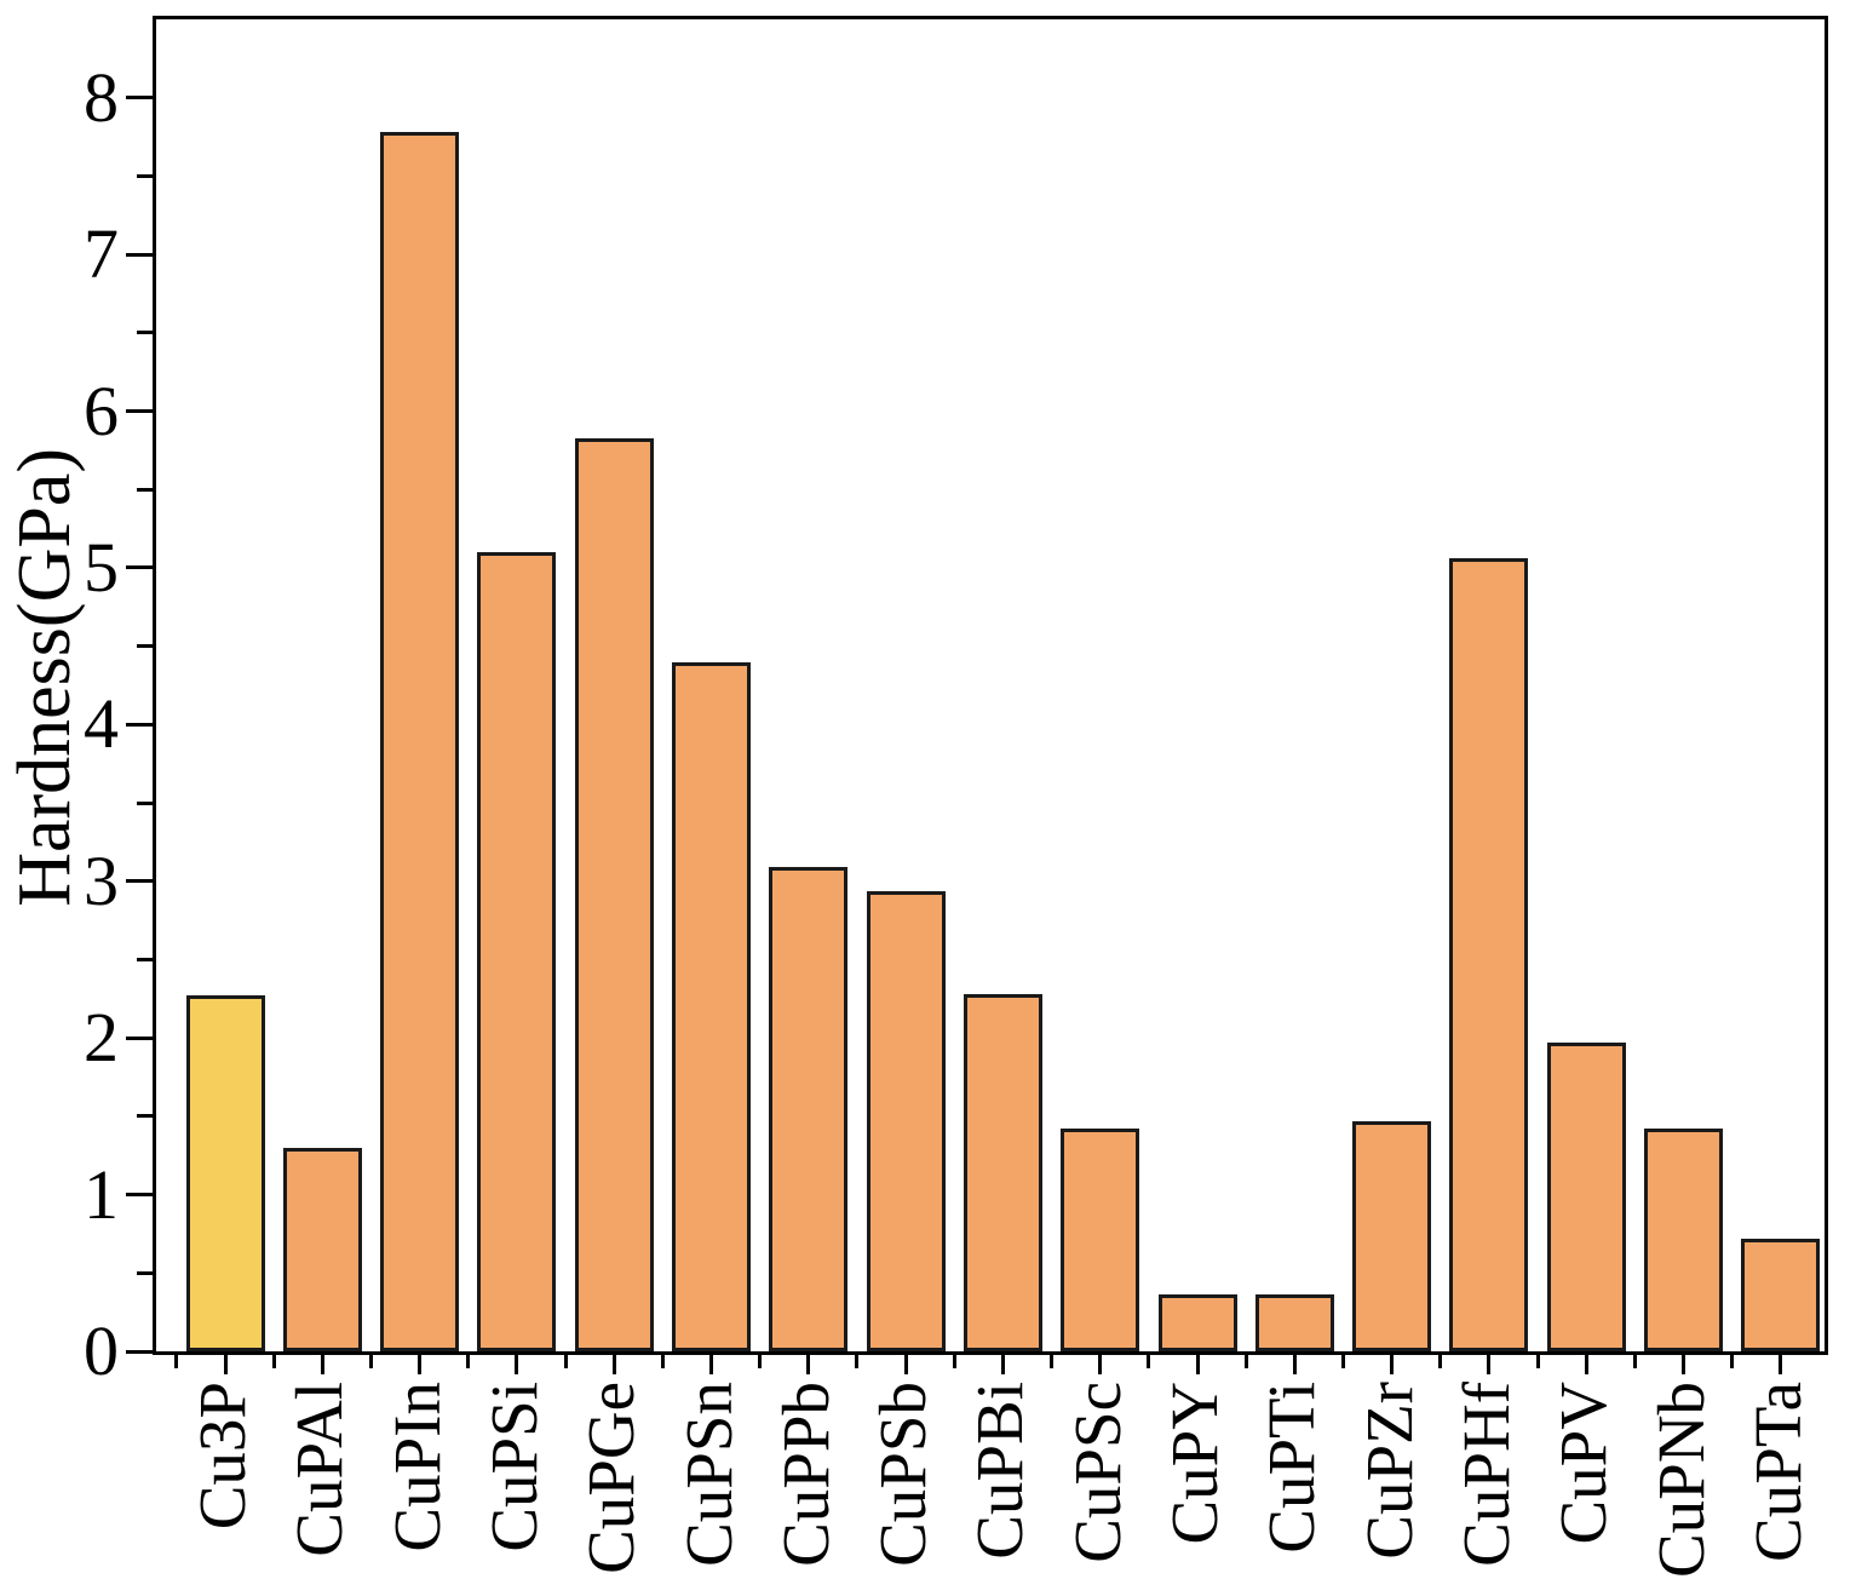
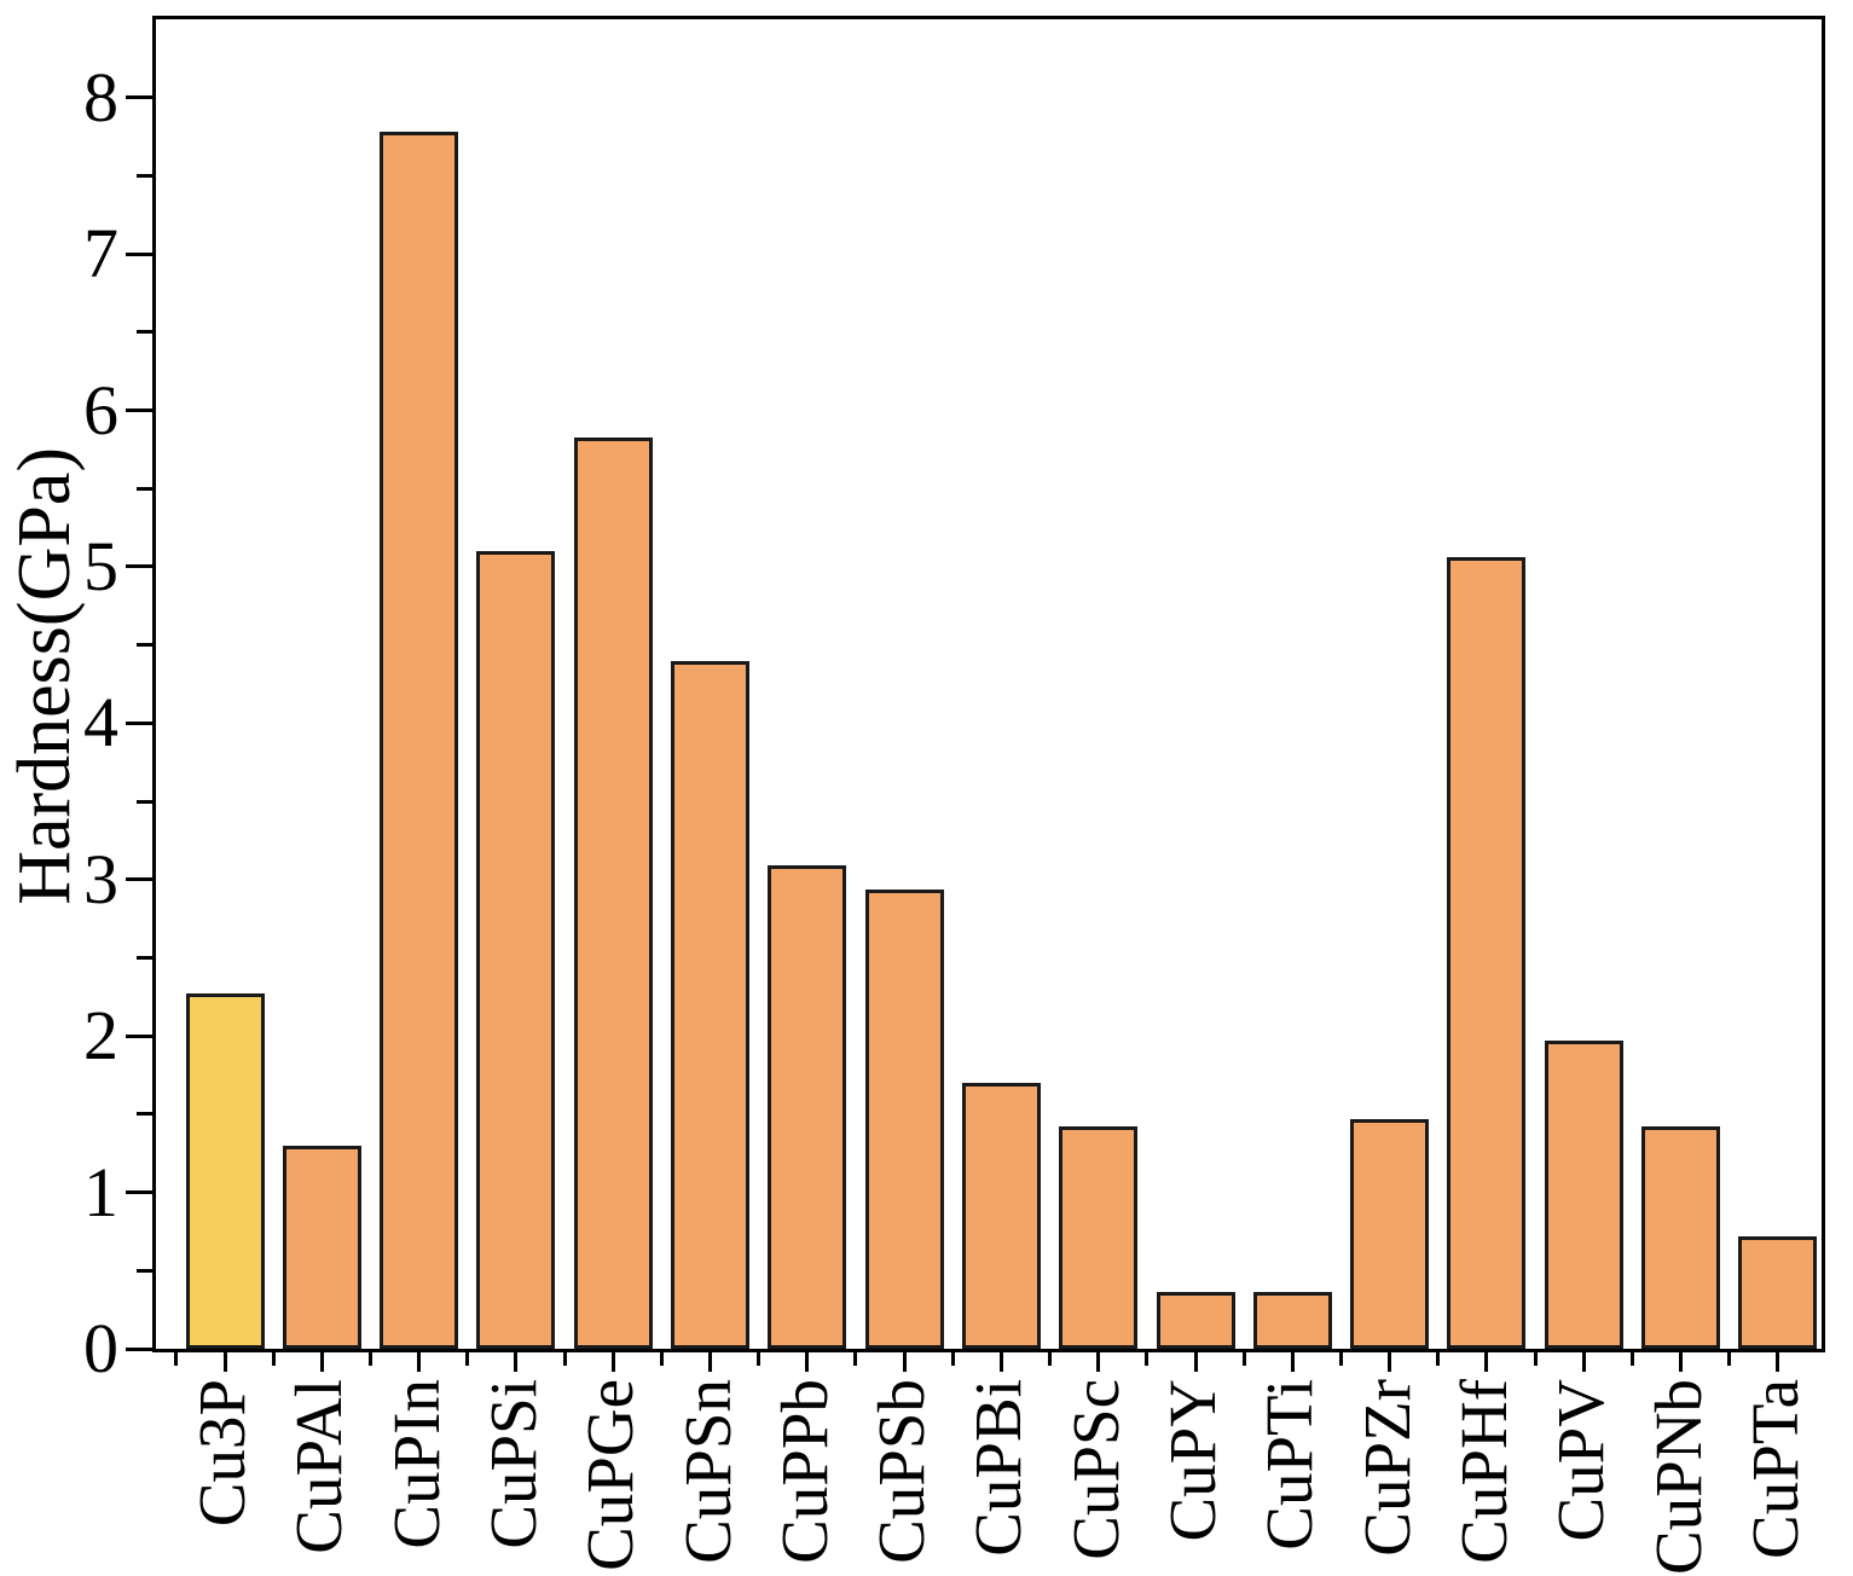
CuPBi: 2.28 -> 1.70
